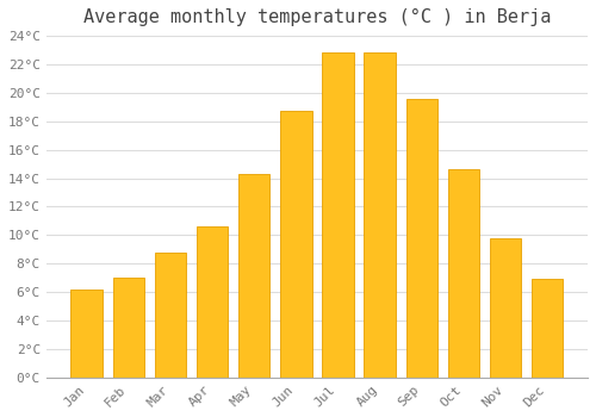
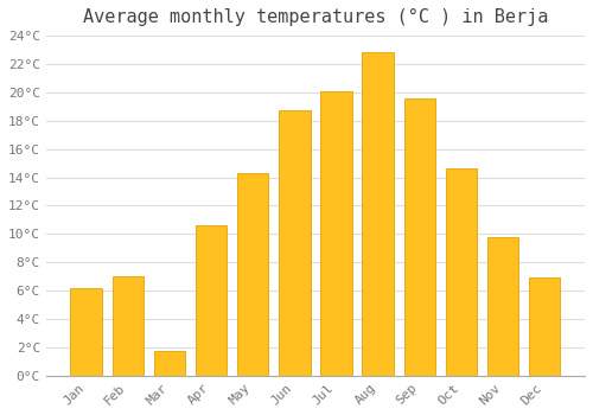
Mar: 8.8°C -> 1.7°C
Jul: 22.8°C -> 20.1°C
